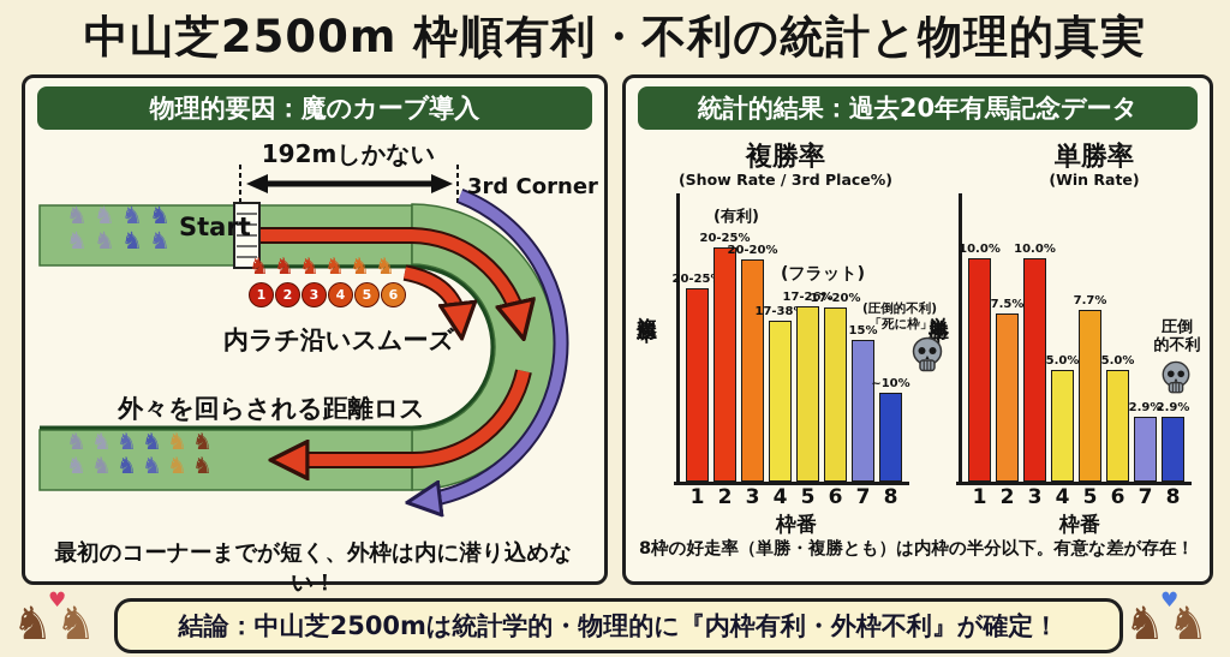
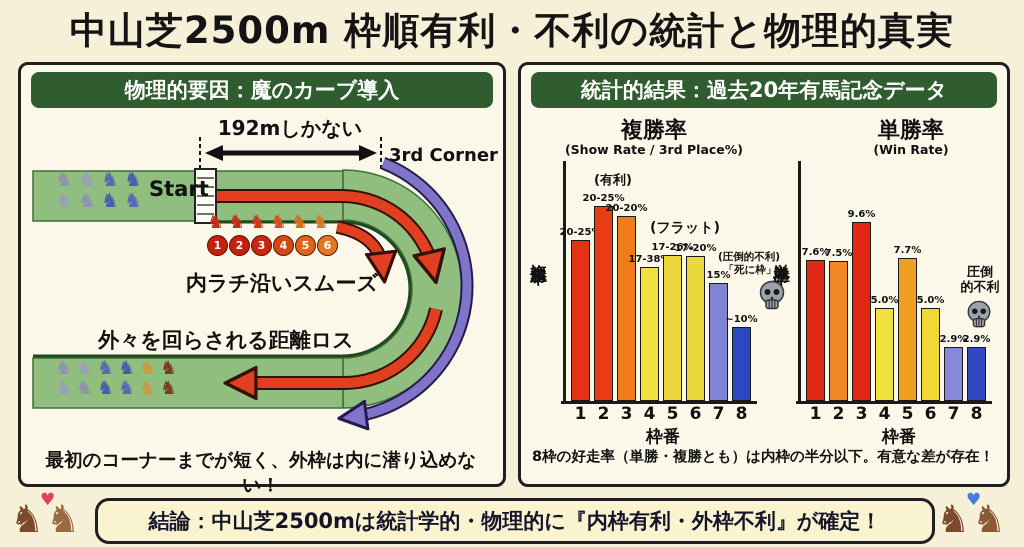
単勝率/1: 10.0% -> 7.6%
単勝率/3: 10.0% -> 9.6%
